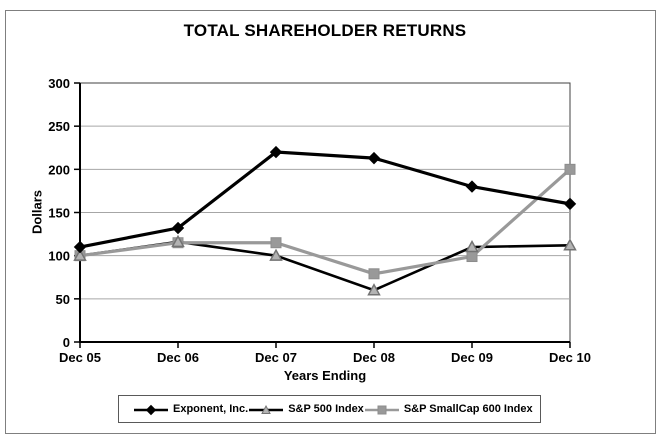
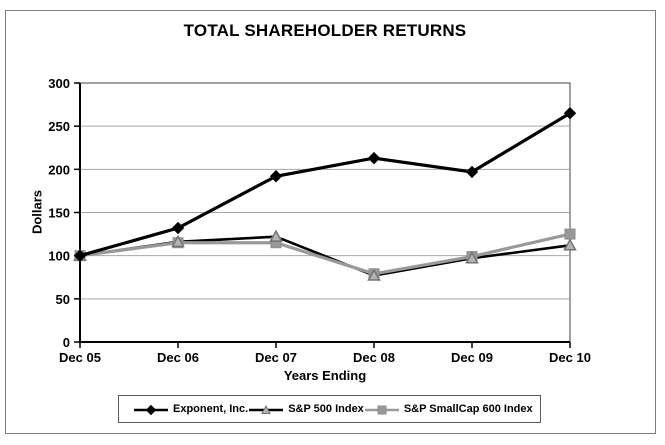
Exponent, Inc./Dec 05: 110 -> 100
Exponent, Inc./Dec 07: 220 -> 190
S&P 500 Index/Dec 07: 100 -> 120
S&P 500 Index/Dec 08: 60 -> 80
Exponent, Inc./Dec 09: 180 -> 200
S&P 500 Index/Dec 09: 110 -> 100
Exponent, Inc./Dec 10: 160 -> 260
S&P SmallCap 600 Index/Dec 10: 200 -> 120
